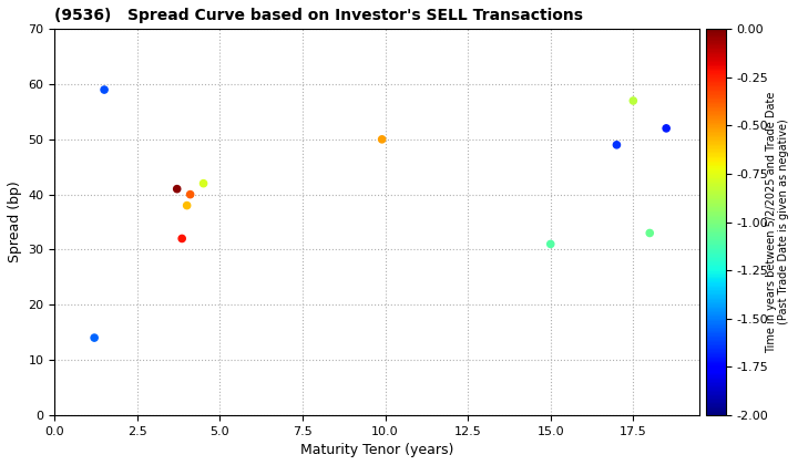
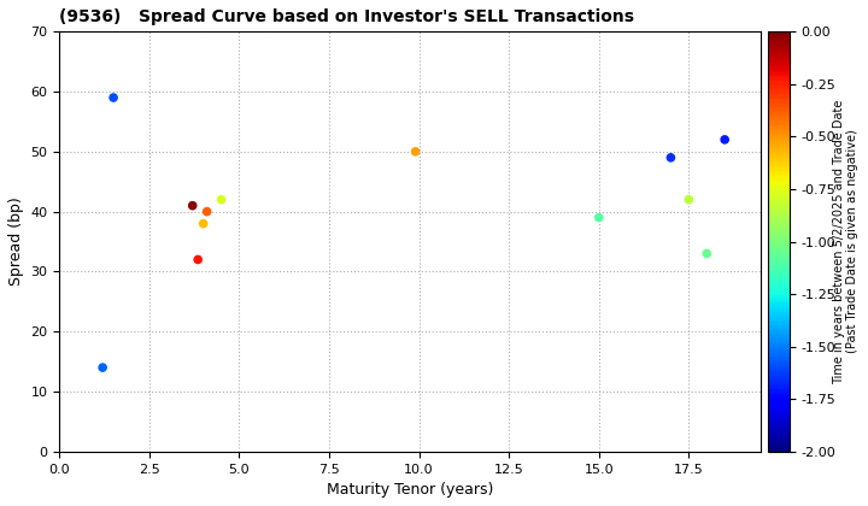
15.0: 31 -> 39
17.5: 57 -> 42
